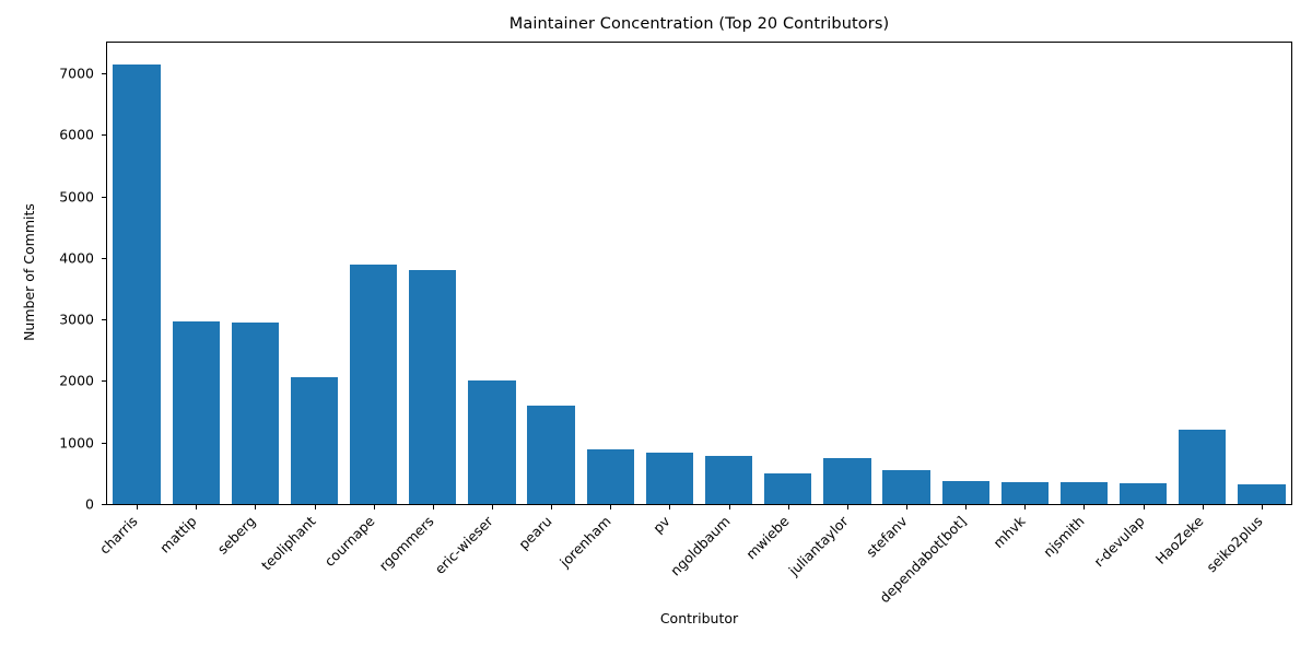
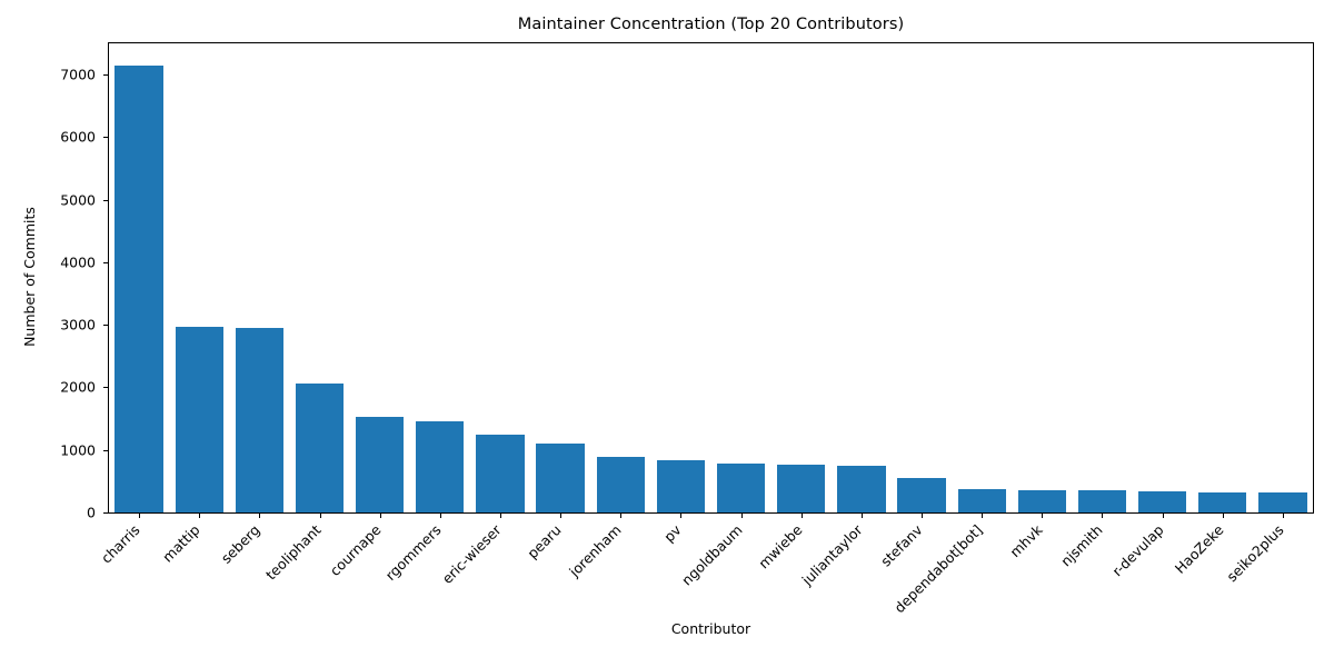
cournape: 3900 -> 1500
rgommers: 3800 -> 1400
eric-wieser: 2000 -> 1200
pearu: 1600 -> 1100
mwiebe: 500 -> 800
HaoZeke: 1200 -> 300
